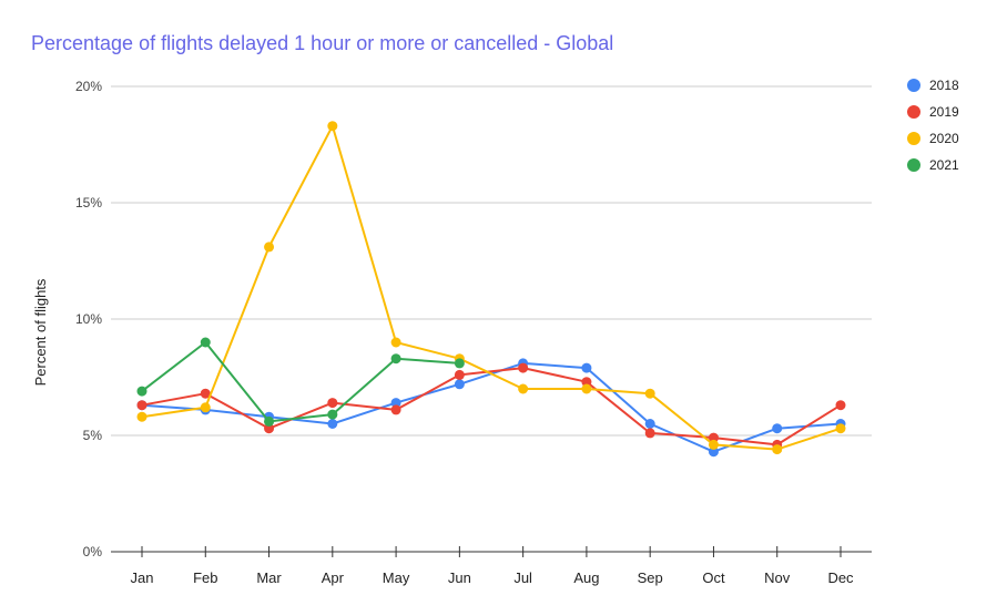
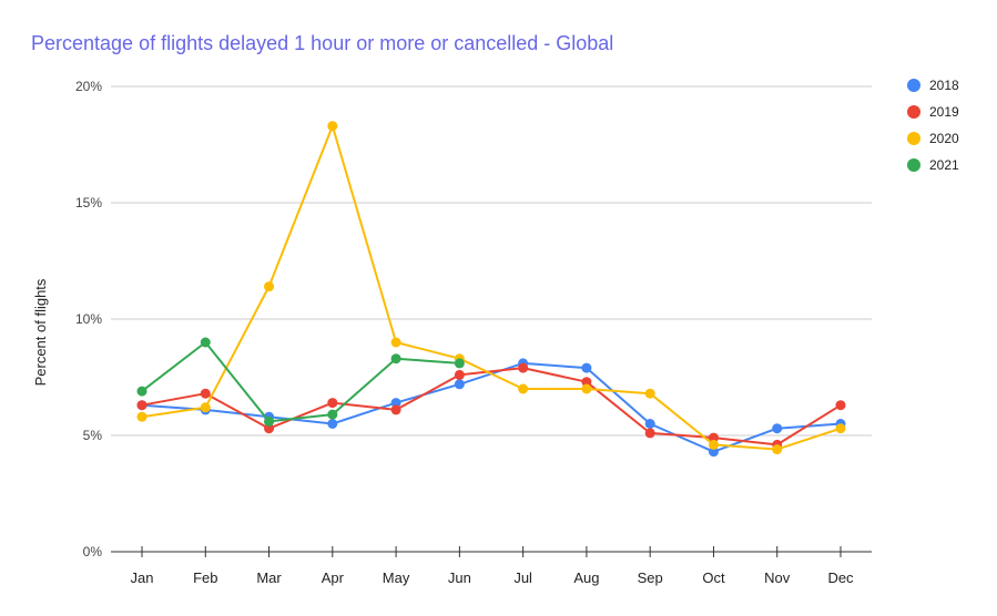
2020/Mar: 13.1% -> 11.4%
